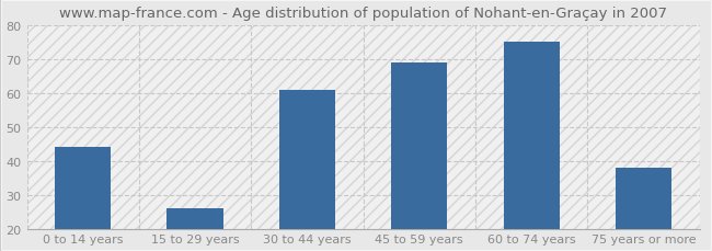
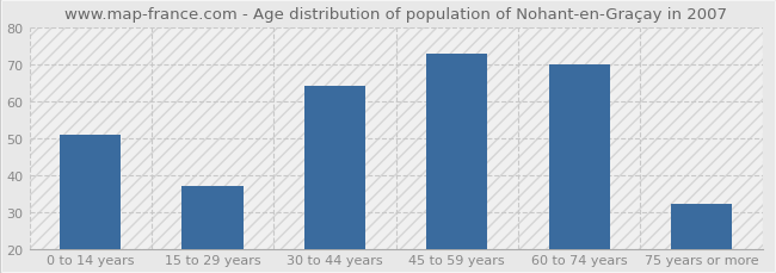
0 to 14 years: 44 -> 51
15 to 29 years: 26 -> 37
30 to 44 years: 61 -> 64
45 to 59 years: 69 -> 73
60 to 74 years: 75 -> 70
75 years or more: 38 -> 32
